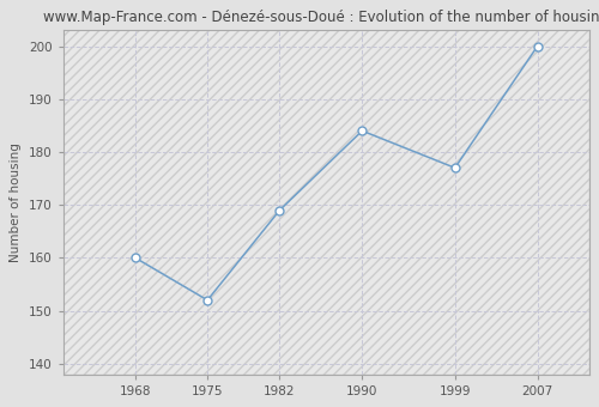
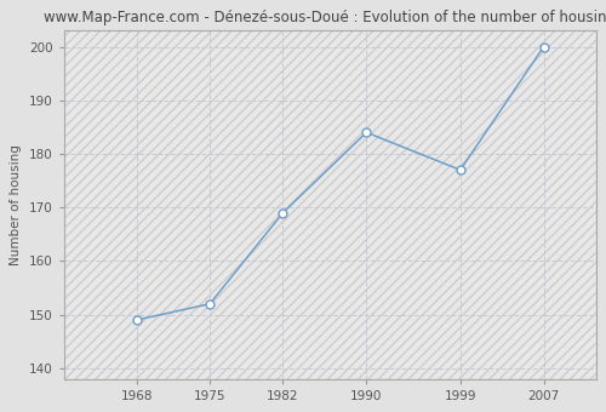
1968: 160 -> 149
